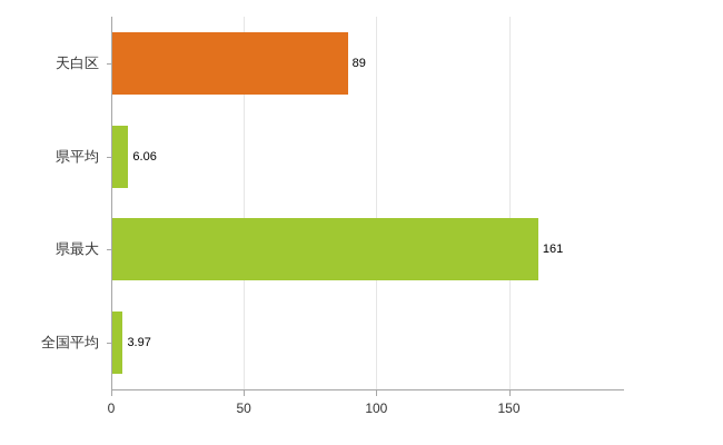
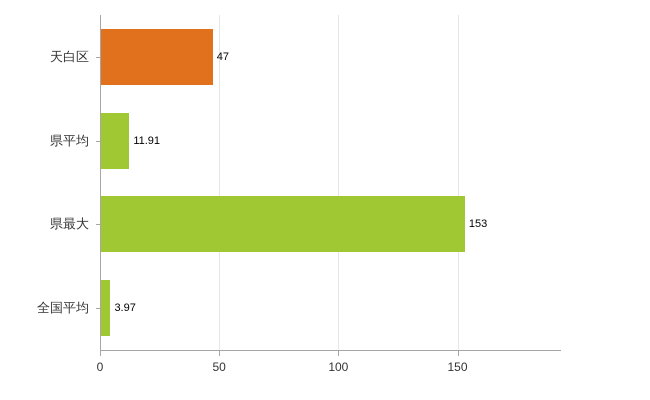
天白区: 89 -> 47
県平均: 6.06 -> 11.91
県最大: 161 -> 153
